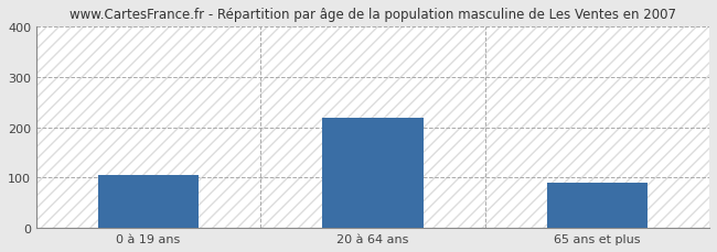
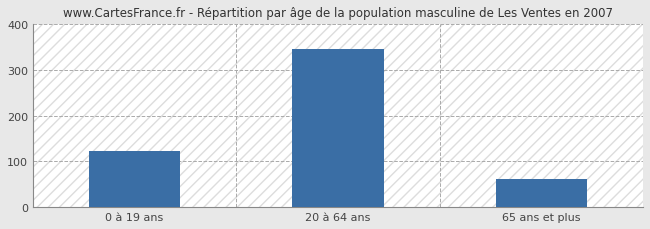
0 à 19 ans: 105 -> 122
20 à 64 ans: 220 -> 347
65 ans et plus: 90 -> 62
